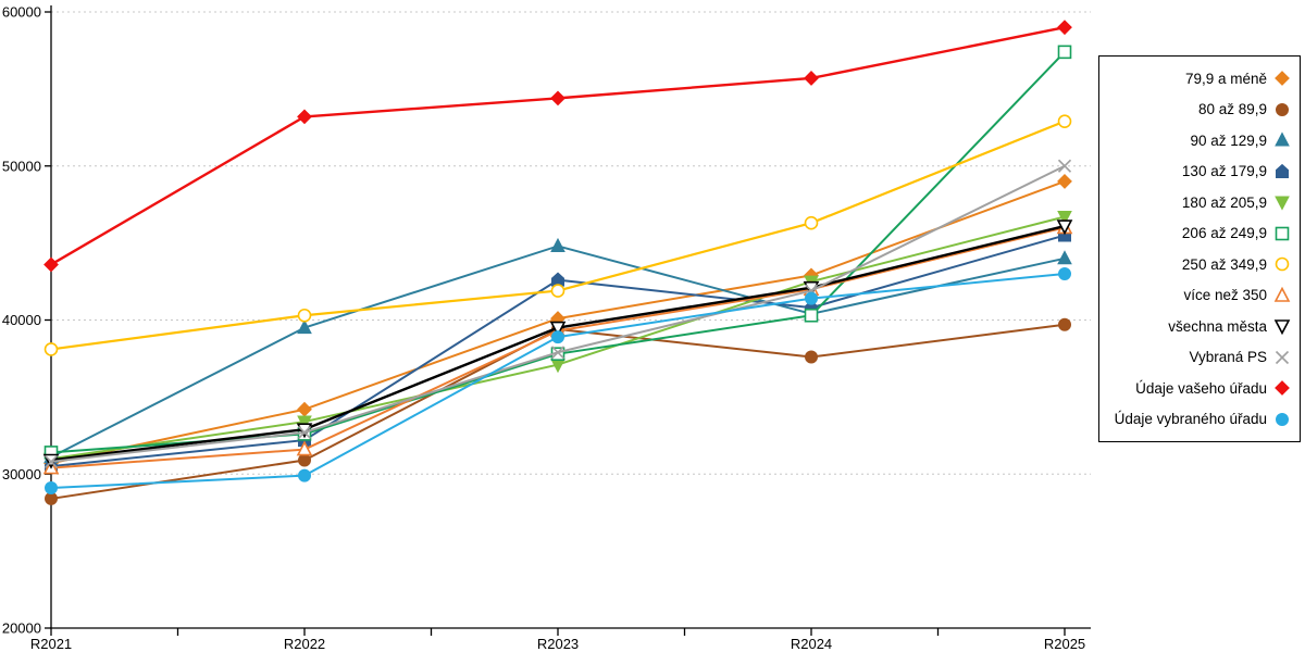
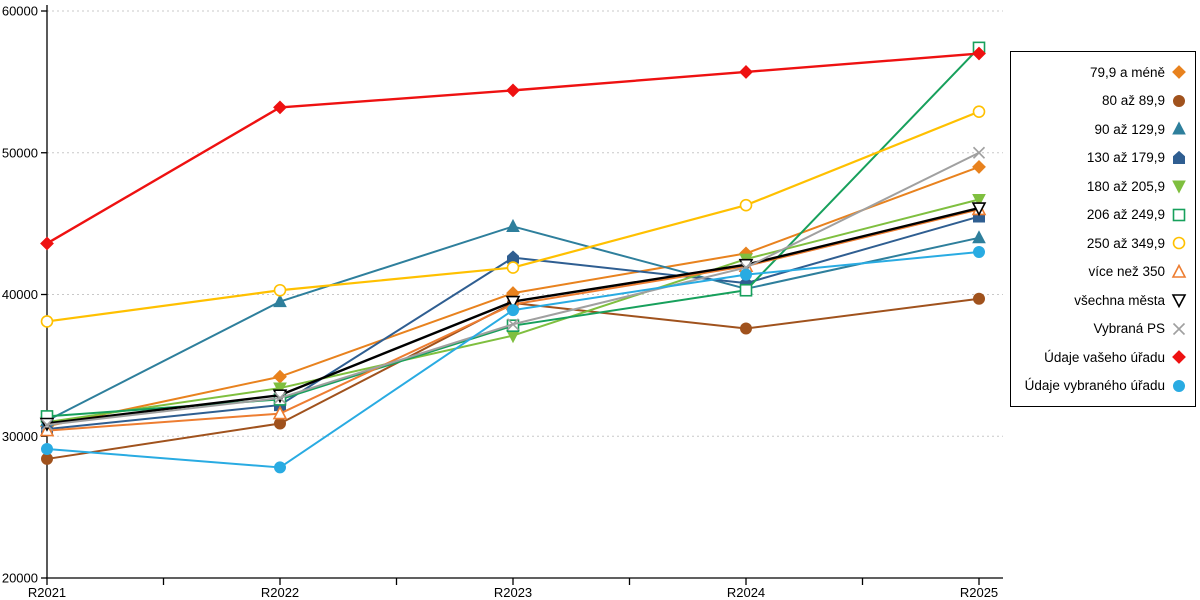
Údaje vybraného úřadu/R2022: 29900 -> 27800
Údaje vašeho úřadu/R2025: 59000 -> 57000
